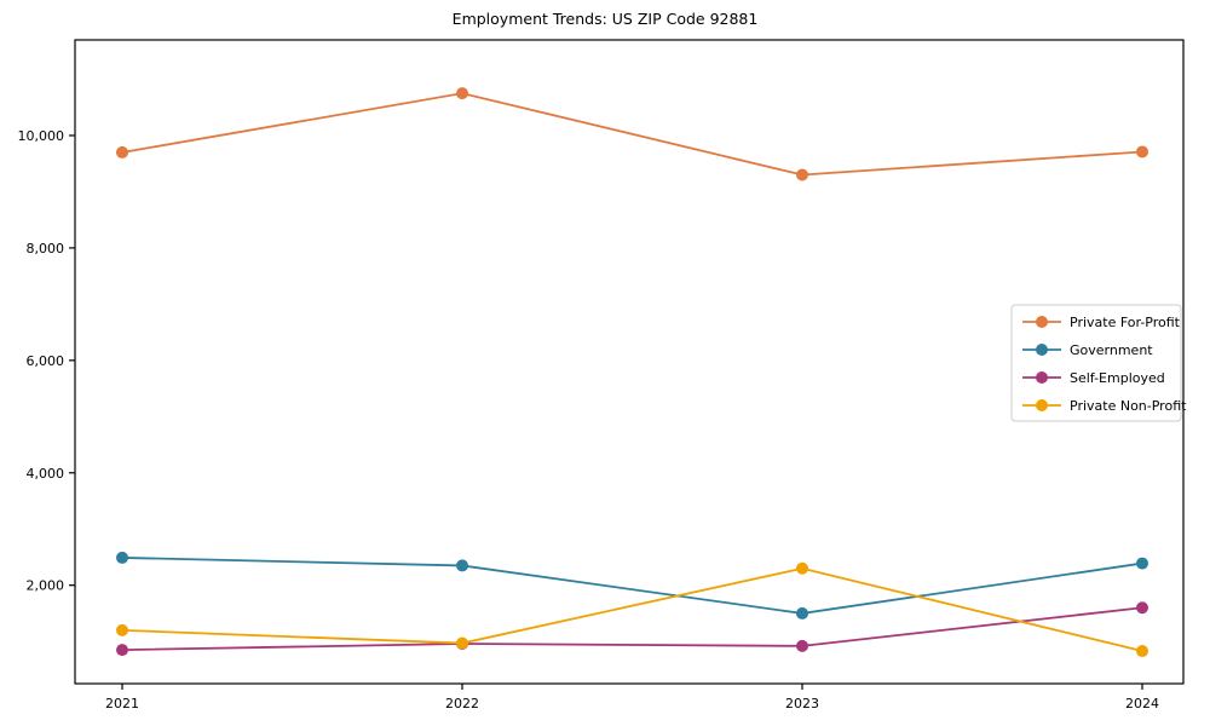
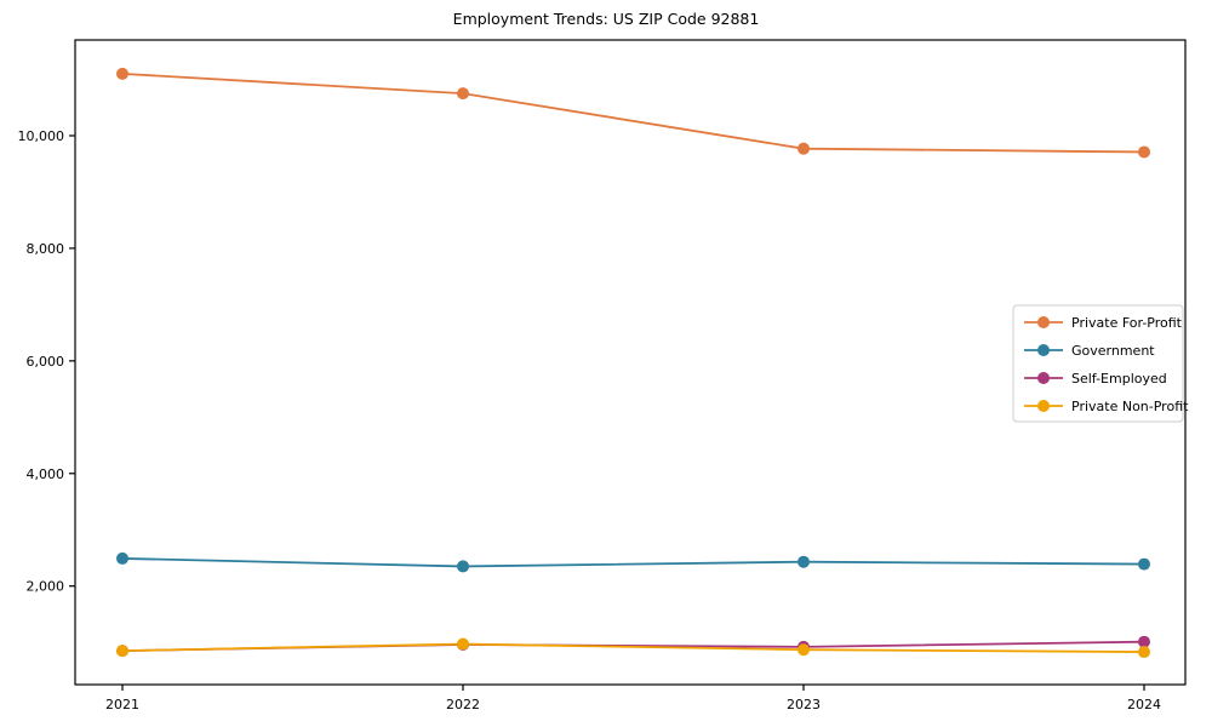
Private For-Profit/2021: 9700 -> 11100
Private Non-Profit/2021: 1200 -> 800
Private For-Profit/2023: 9300 -> 9800
Government/2023: 1500 -> 2400
Private Non-Profit/2023: 2300 -> 900
Self-Employed/2024: 1600 -> 1000
